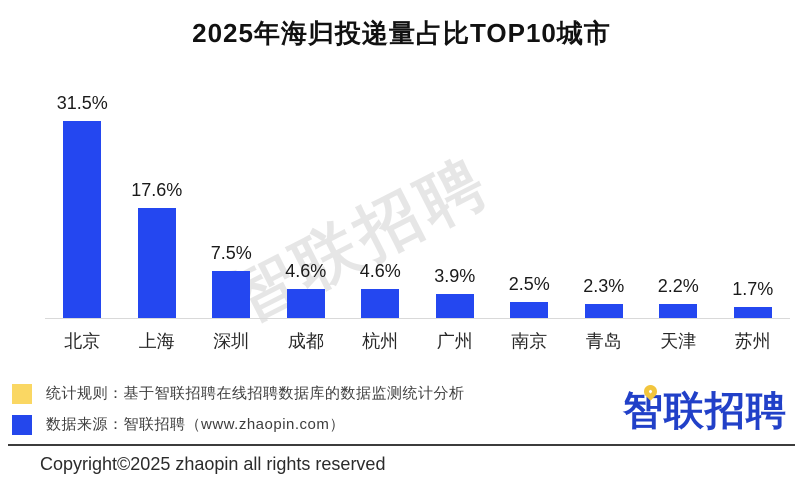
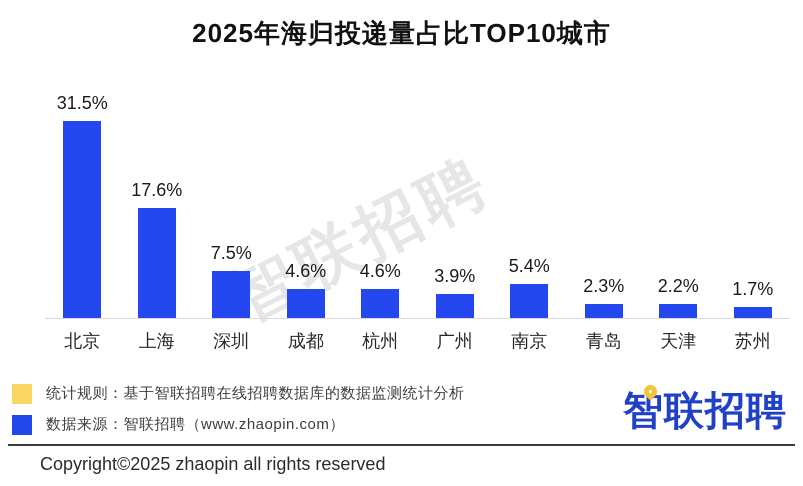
南京: 2.5% -> 5.4%
